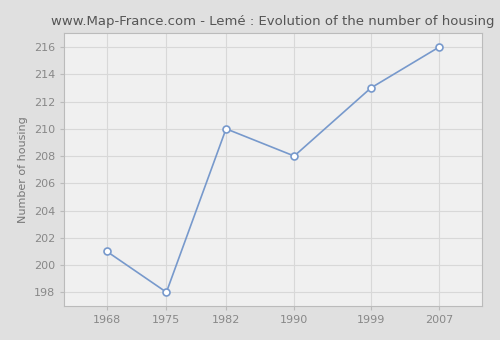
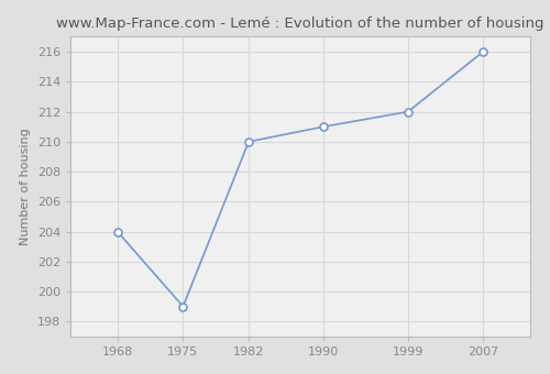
1968: 201 -> 204
1975: 198 -> 199
1990: 208 -> 211
1999: 213 -> 212
